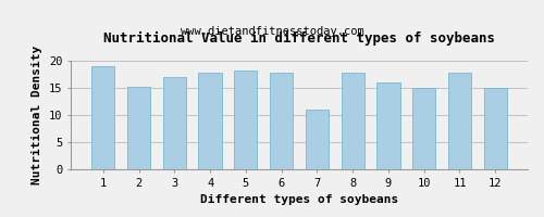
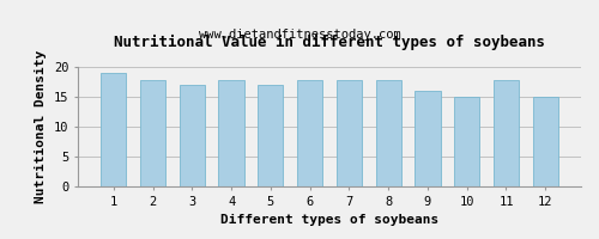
2: 15.2 -> 17.9
5: 18.2 -> 17.0
7: 11.0 -> 17.9
